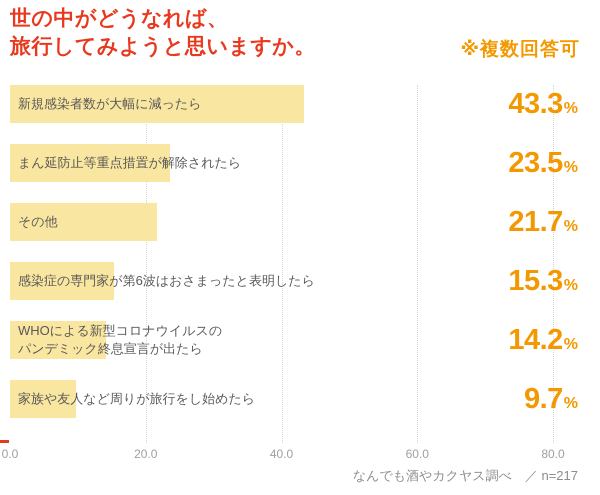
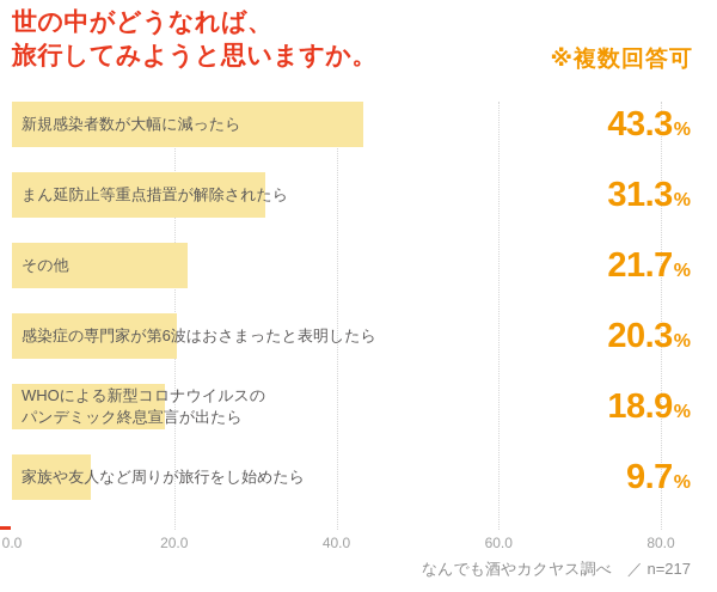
まん延防止等重点措置が解除されたら: 23.5 -> 31.3
感染症の専門家が第6波はおさまったと表明したら: 15.3 -> 20.3
WHOによる新型コロナウイルスの パンデミック終息宣言が出たら: 14.2 -> 18.9
